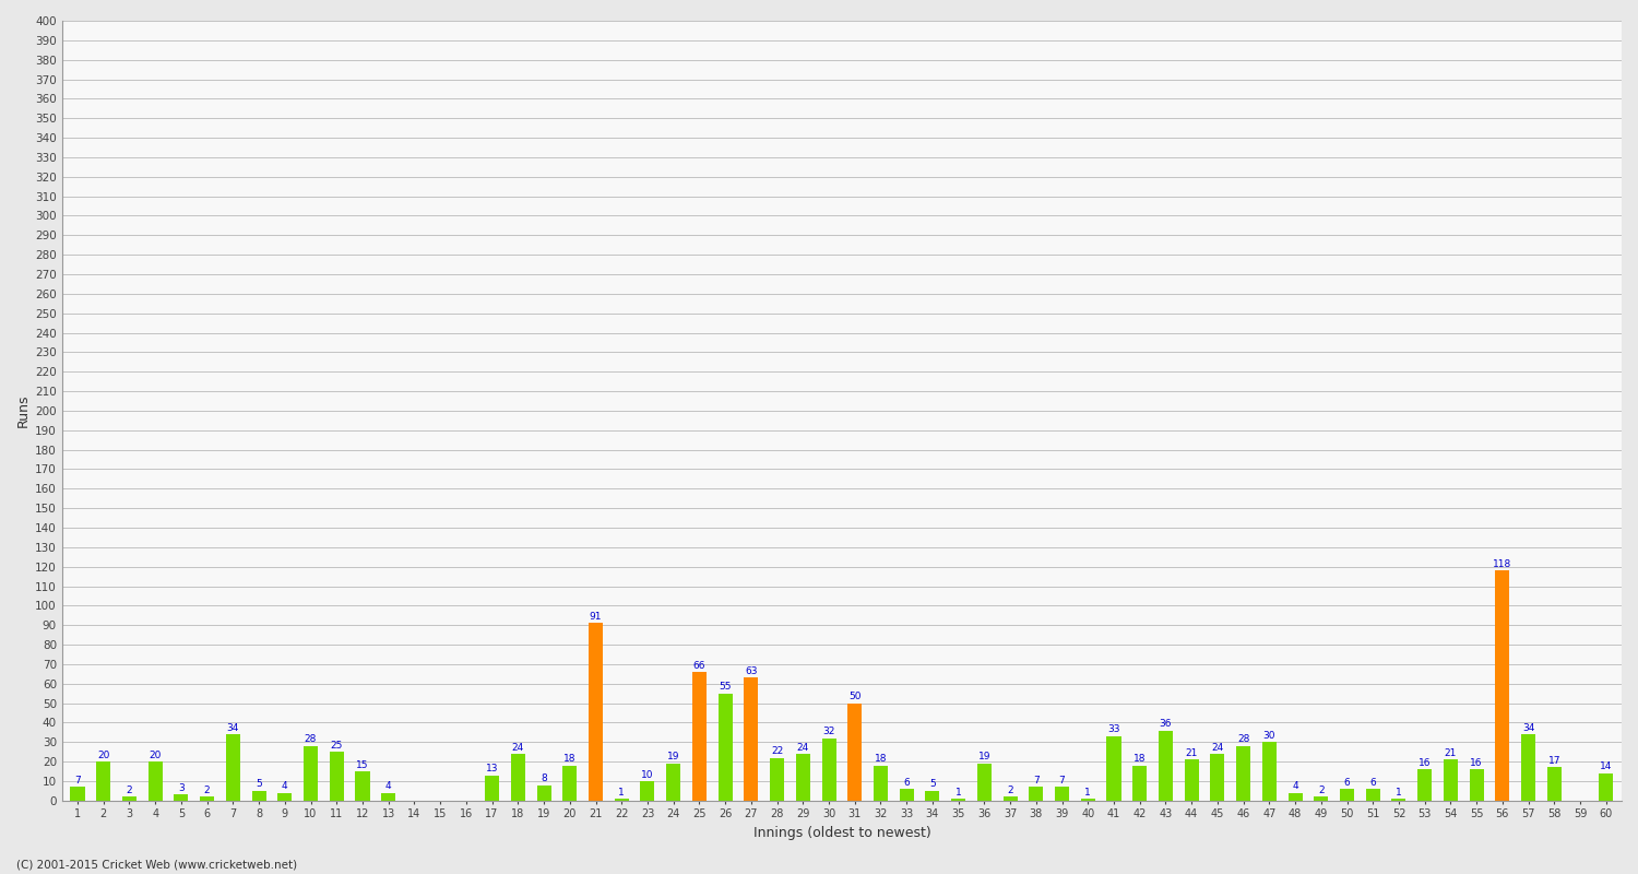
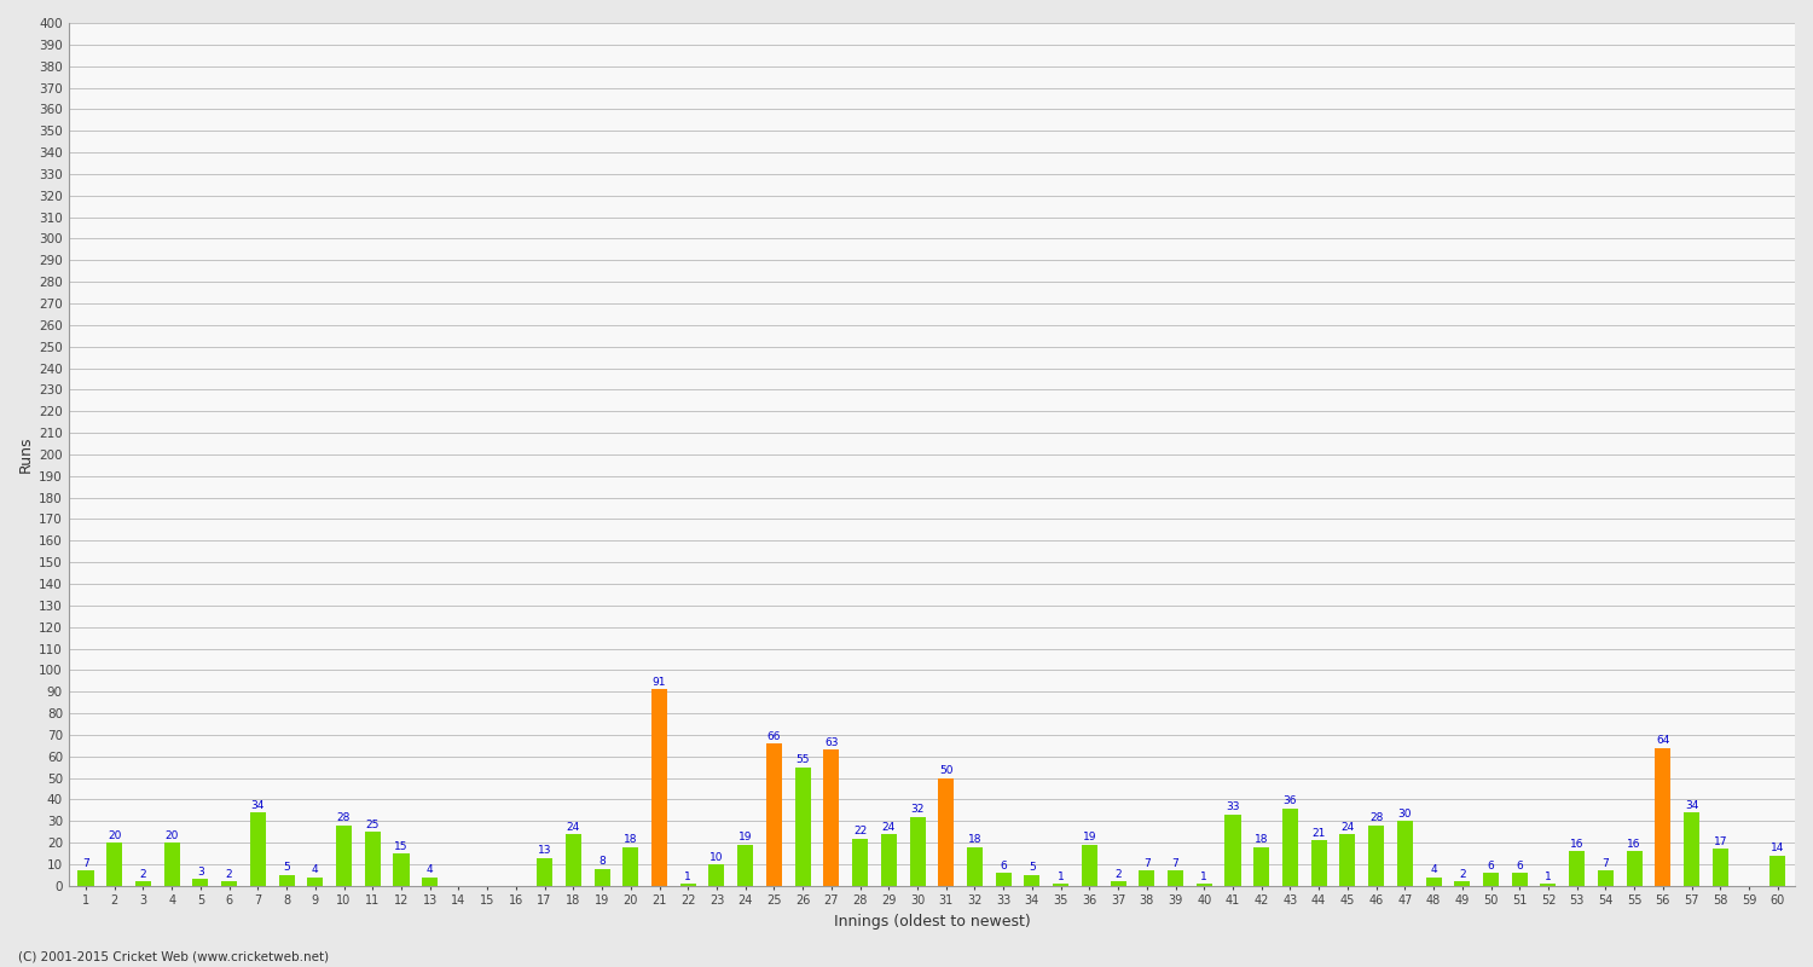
54: 21 -> 7
56: 118 -> 64
